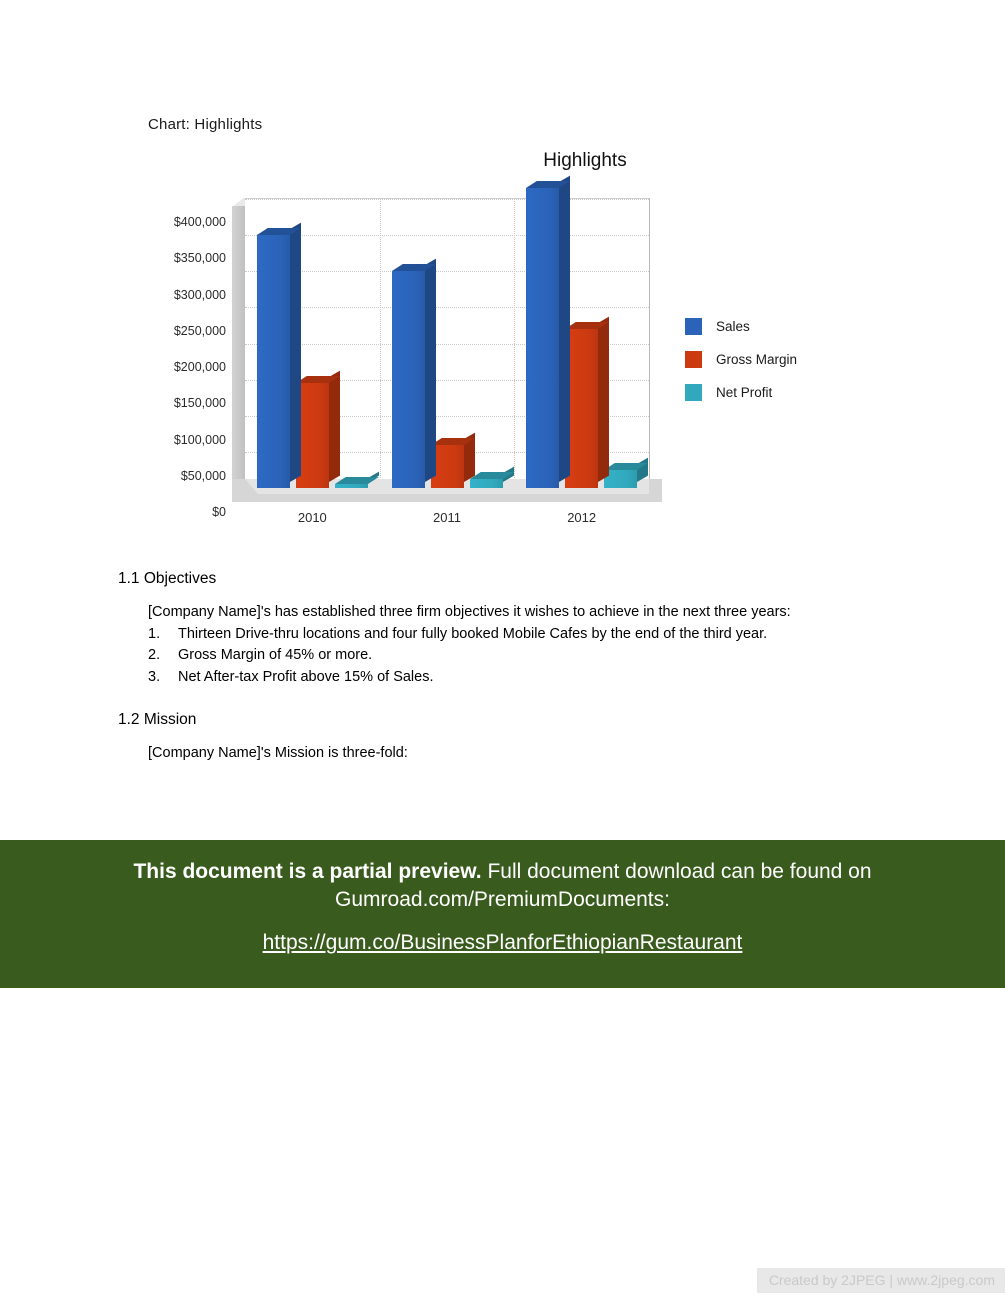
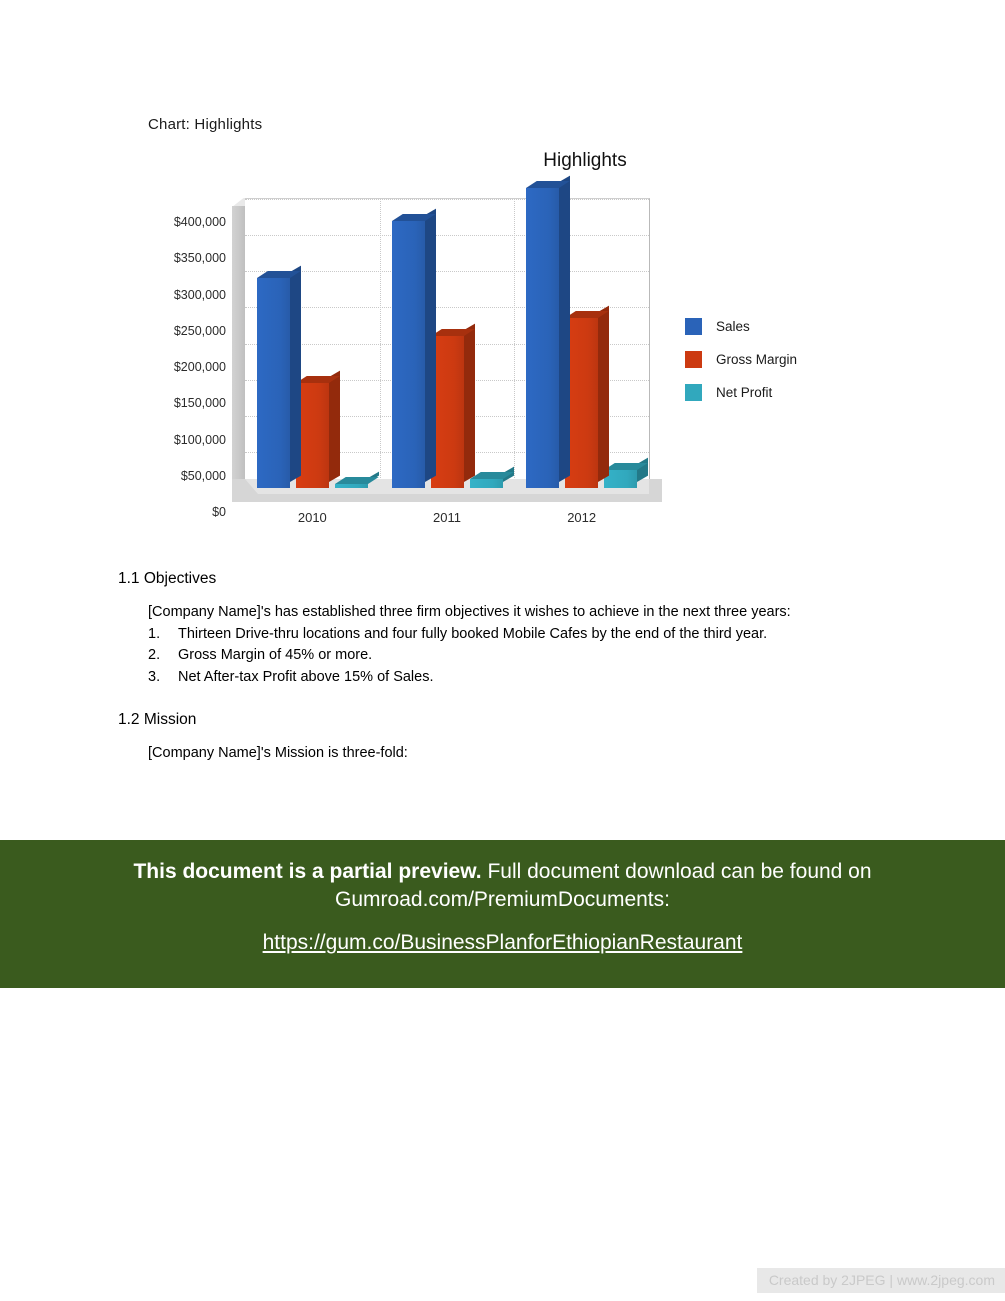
Sales/2010: $350000 -> $290000
Sales/2011: $300000 -> $370000
Gross Margin/2011: $60000 -> $210000
Gross Margin/2012: $220000 -> $240000
